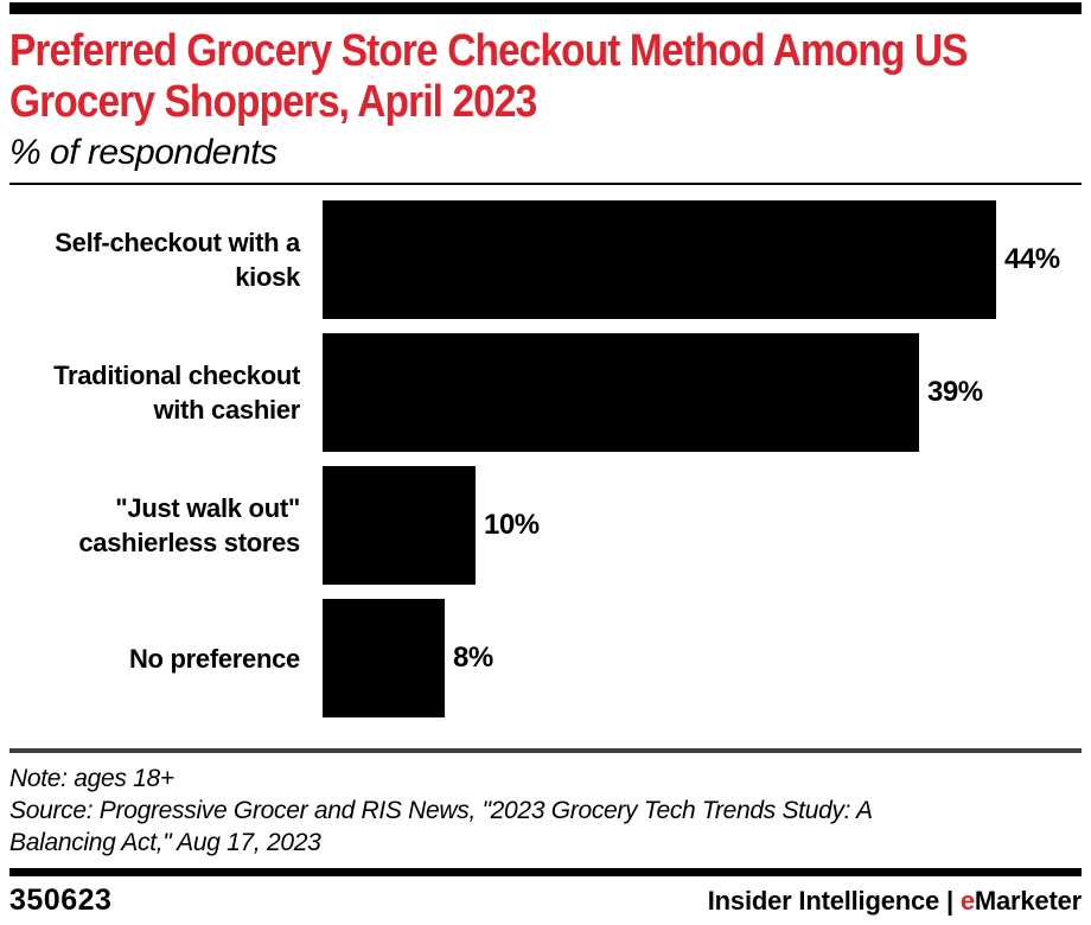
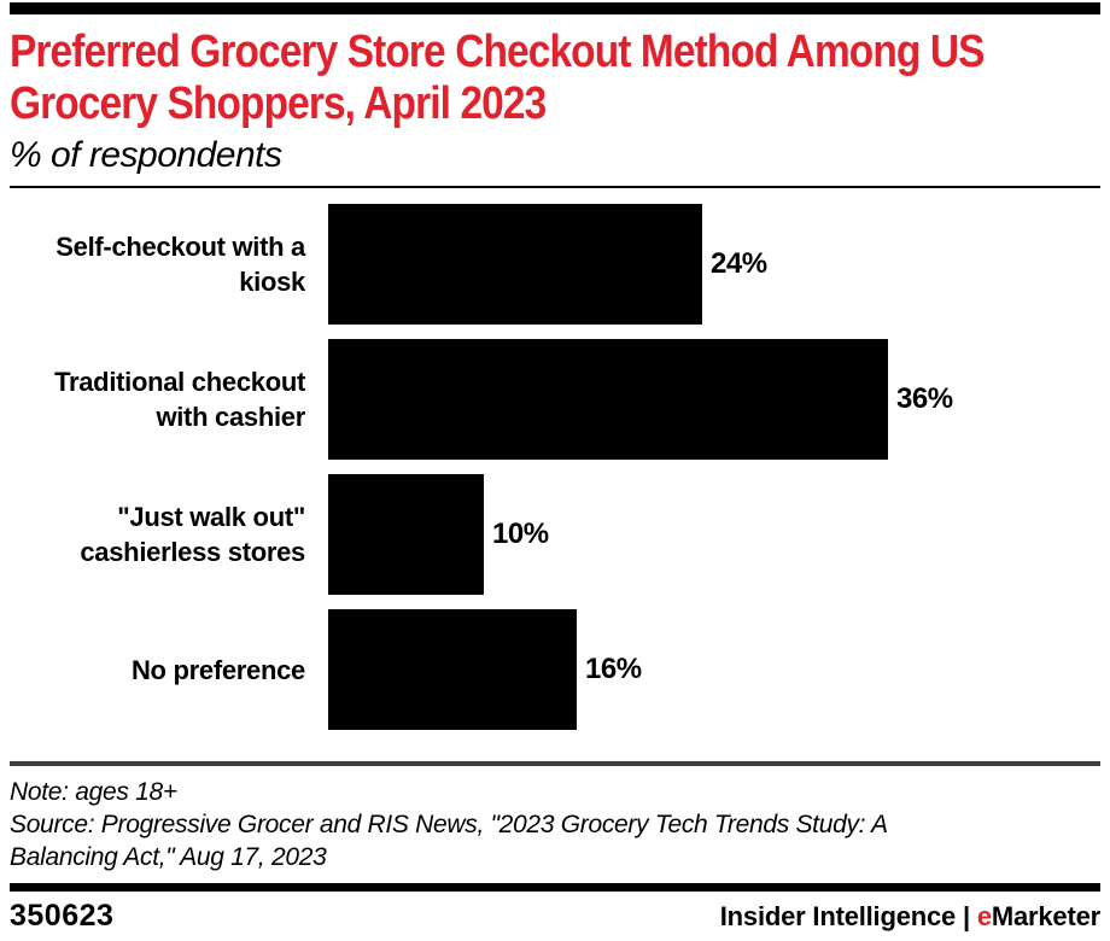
Self-checkout with a kiosk: 44% -> 24%
Traditional checkout with cashier: 39% -> 36%
No preference: 8% -> 16%
